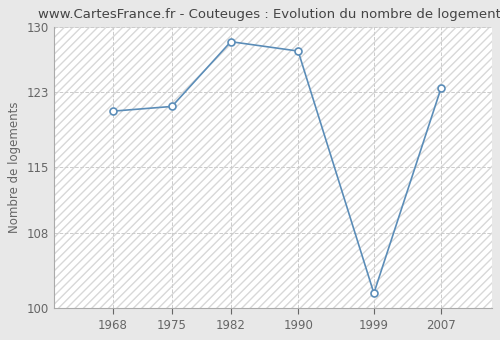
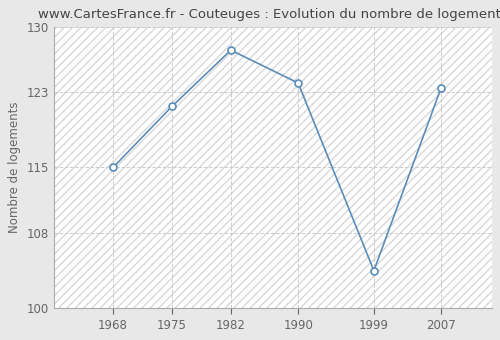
1968: 121.0 -> 115.0
1982: 128.4 -> 127.5
1990: 127.4 -> 124.0
1999: 101.6 -> 104.0
